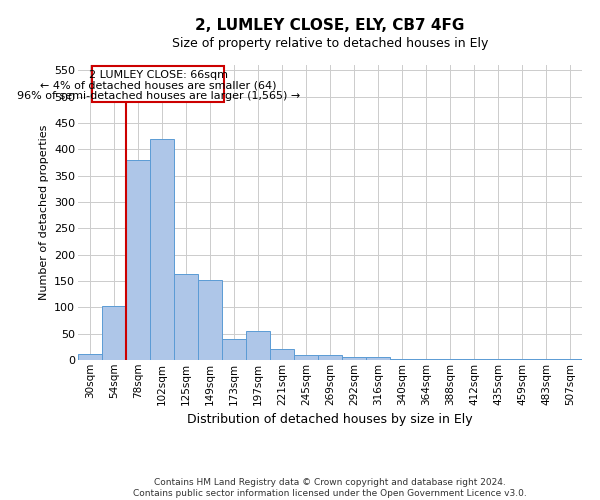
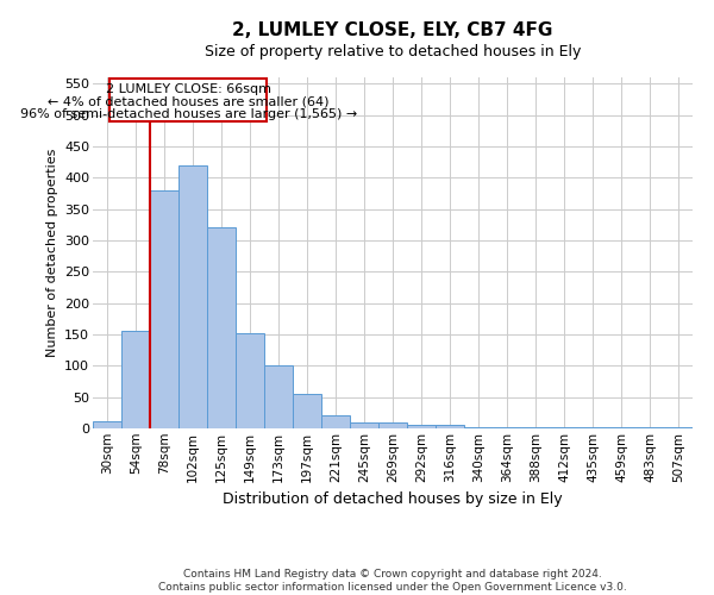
54sqm: 102 -> 155
125sqm: 164 -> 320
173sqm: 40 -> 100
